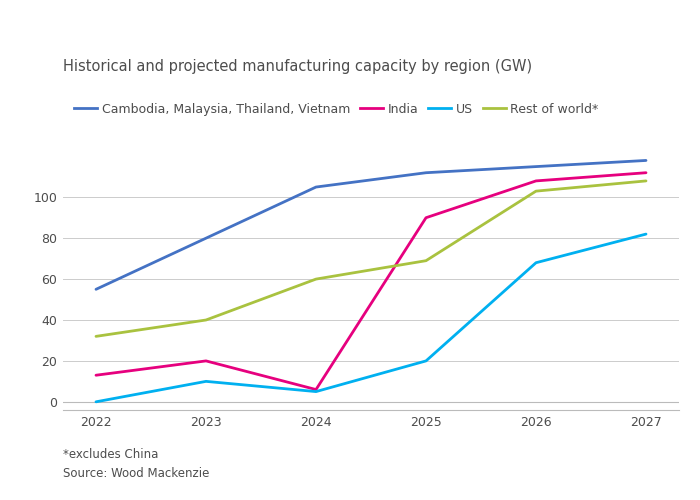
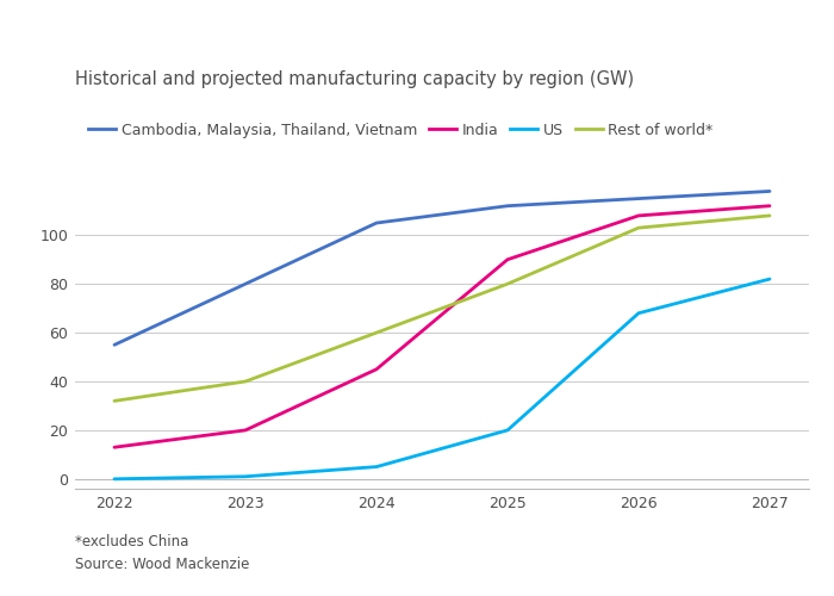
US/2023: 10 -> 1
India/2024: 6 -> 45
Rest of world*/2025: 69 -> 80
